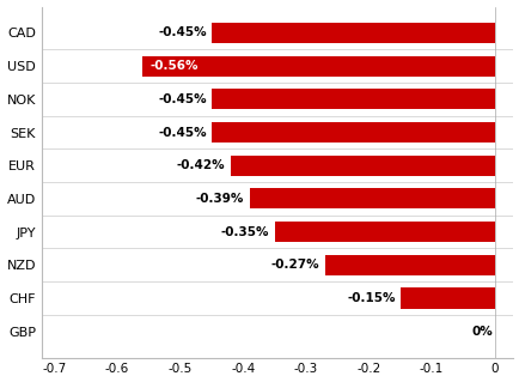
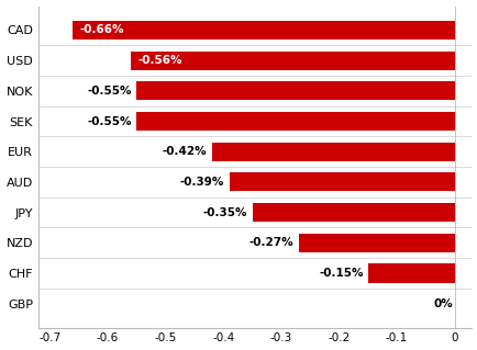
CAD: -0.45% -> -0.66%
NOK: -0.45% -> -0.55%
SEK: -0.45% -> -0.55%
